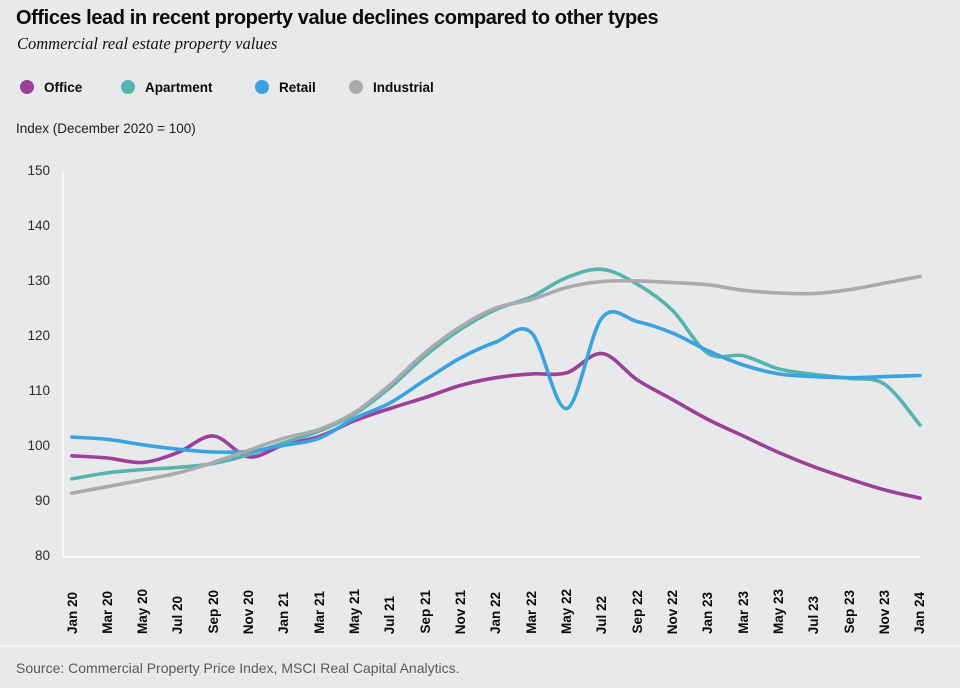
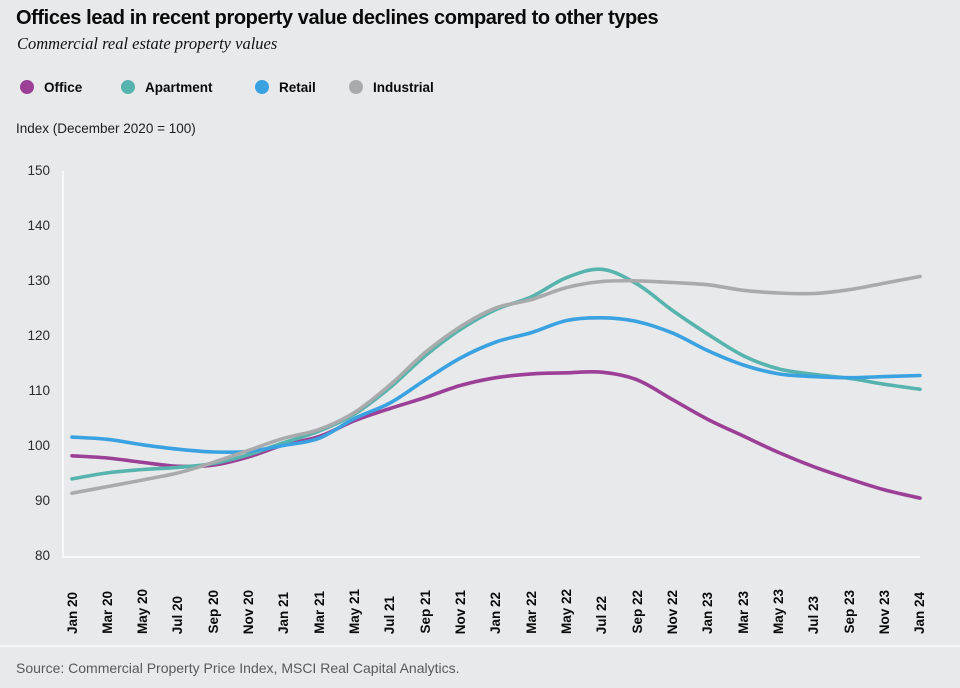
Office/Jul 20: 99 -> 96
Office/Sep 20: 102 -> 97
Retail/May 22: 107 -> 123
Office/Jul 22: 117 -> 114
Apartment/Jan 23: 117 -> 120
Apartment/Jan 24: 104 -> 110
